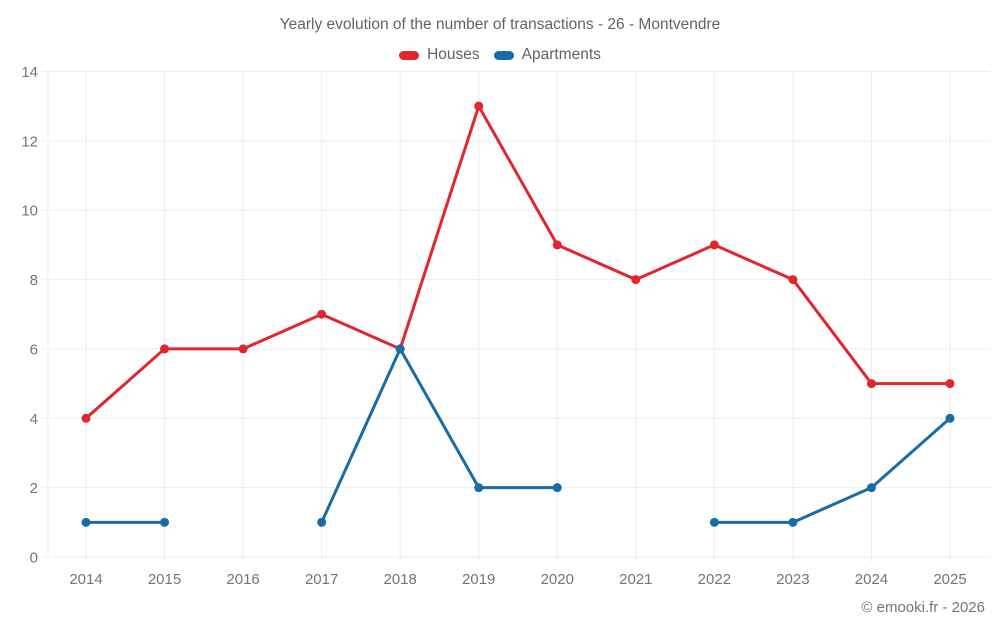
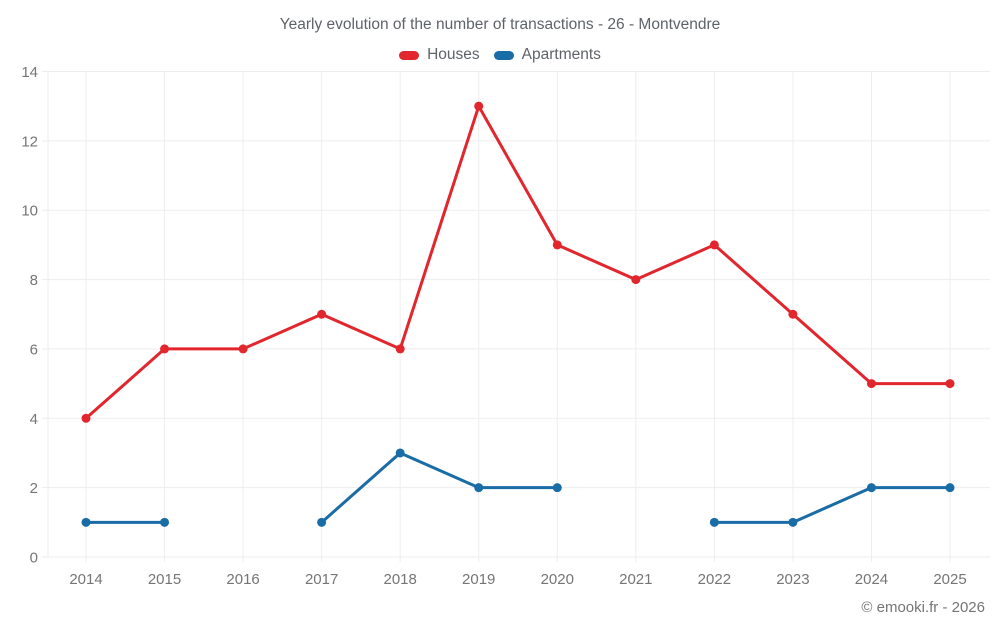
Apartments/2018: 6 -> 3
Houses/2023: 8 -> 7
Apartments/2025: 4 -> 2
